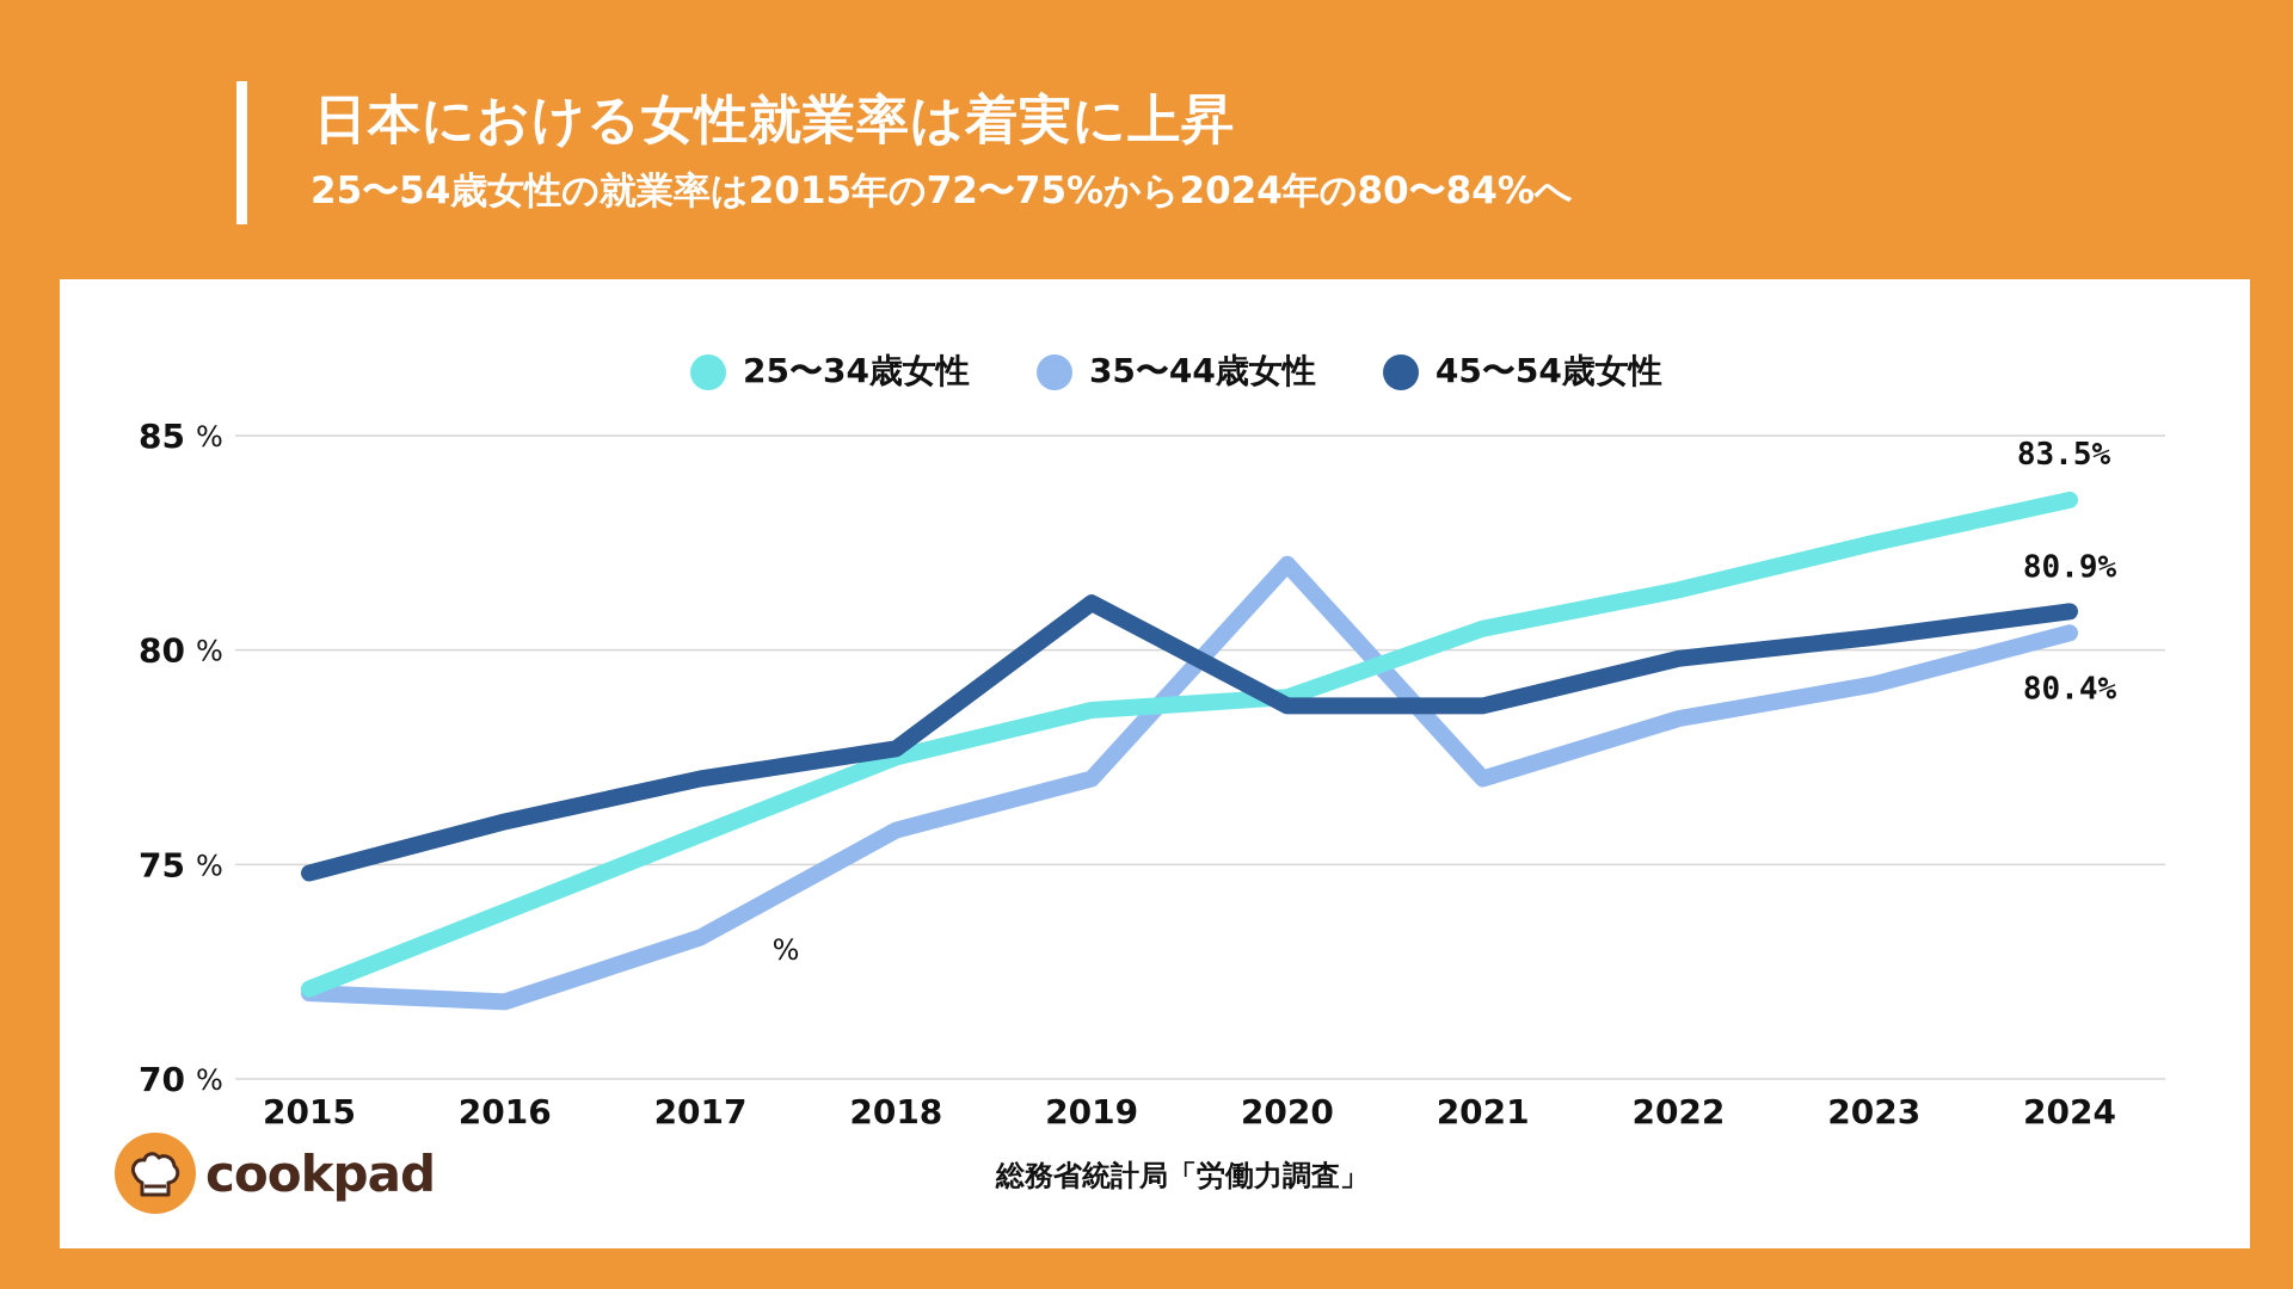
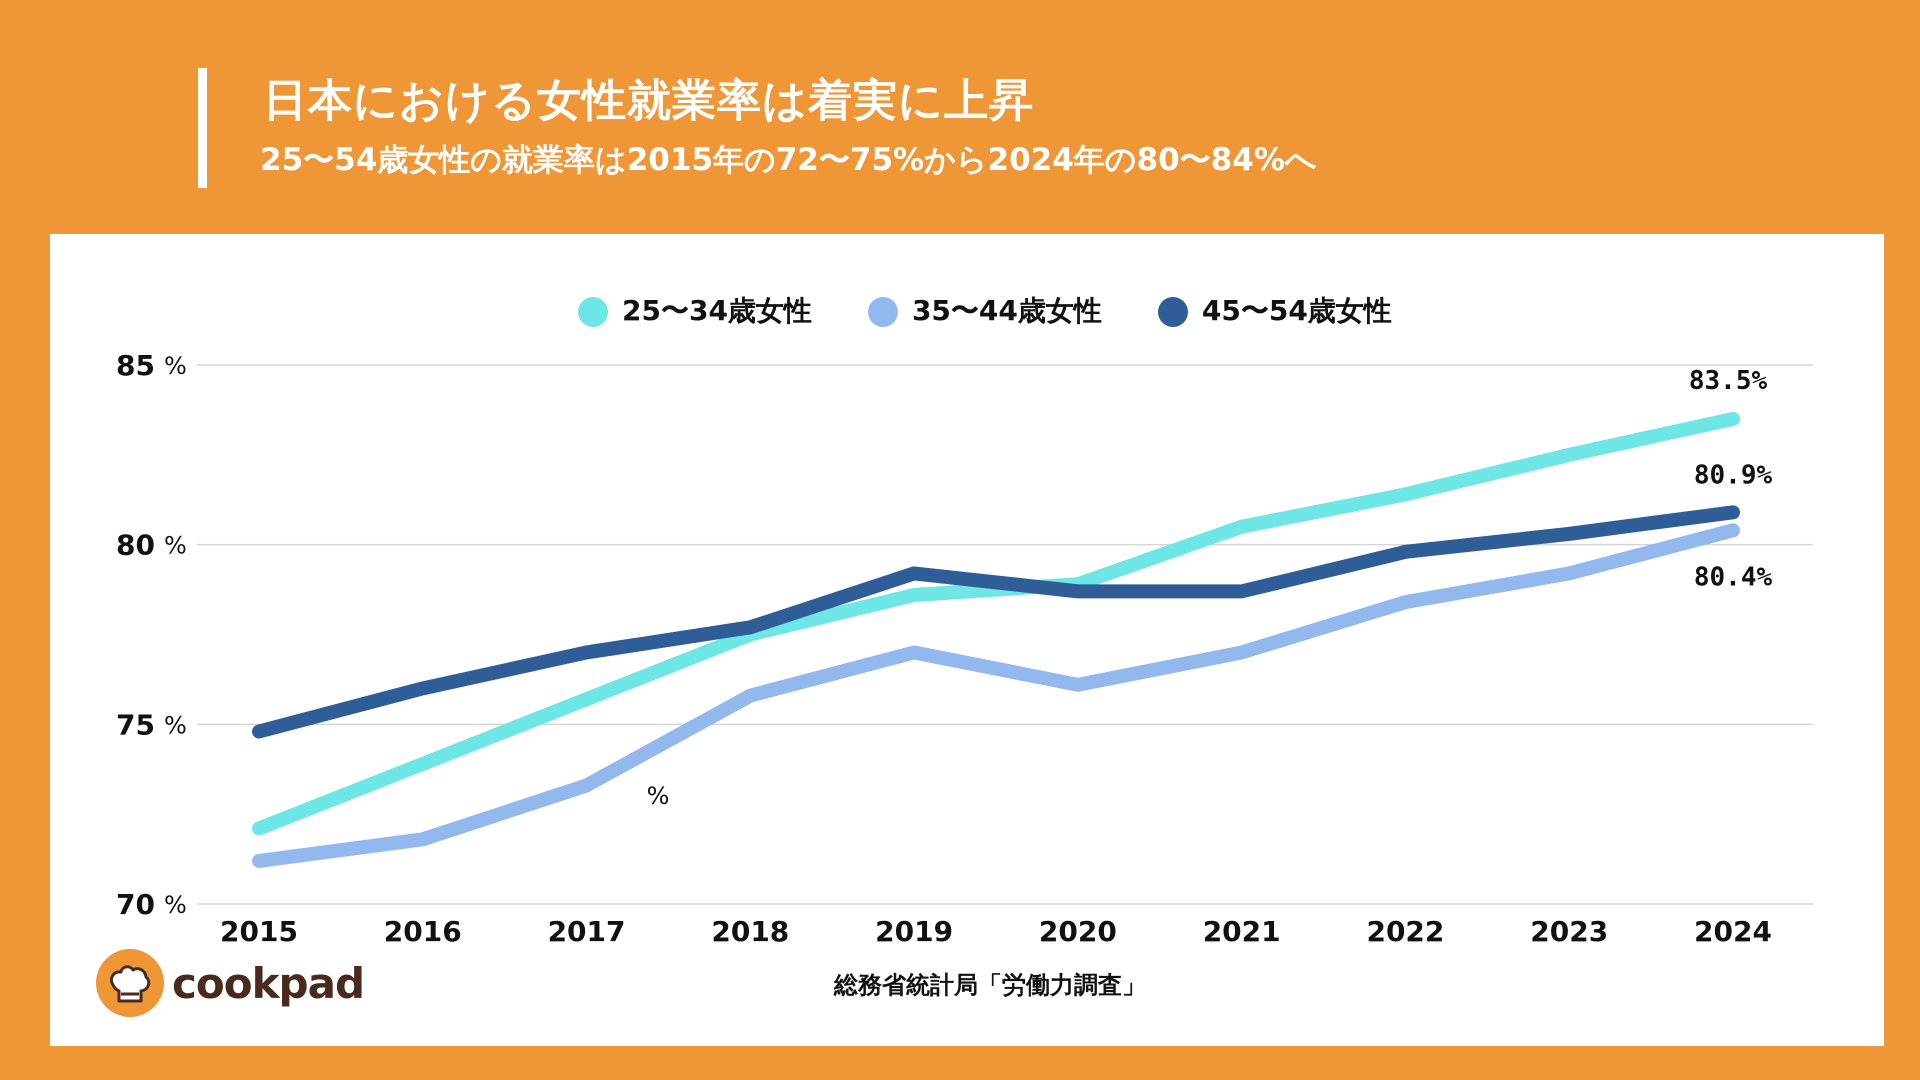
35〜44歳女性/2015: 72.0 -> 71.2
45〜54歳女性/2019: 81.1 -> 79.2
35〜44歳女性/2020: 82.0 -> 76.1
